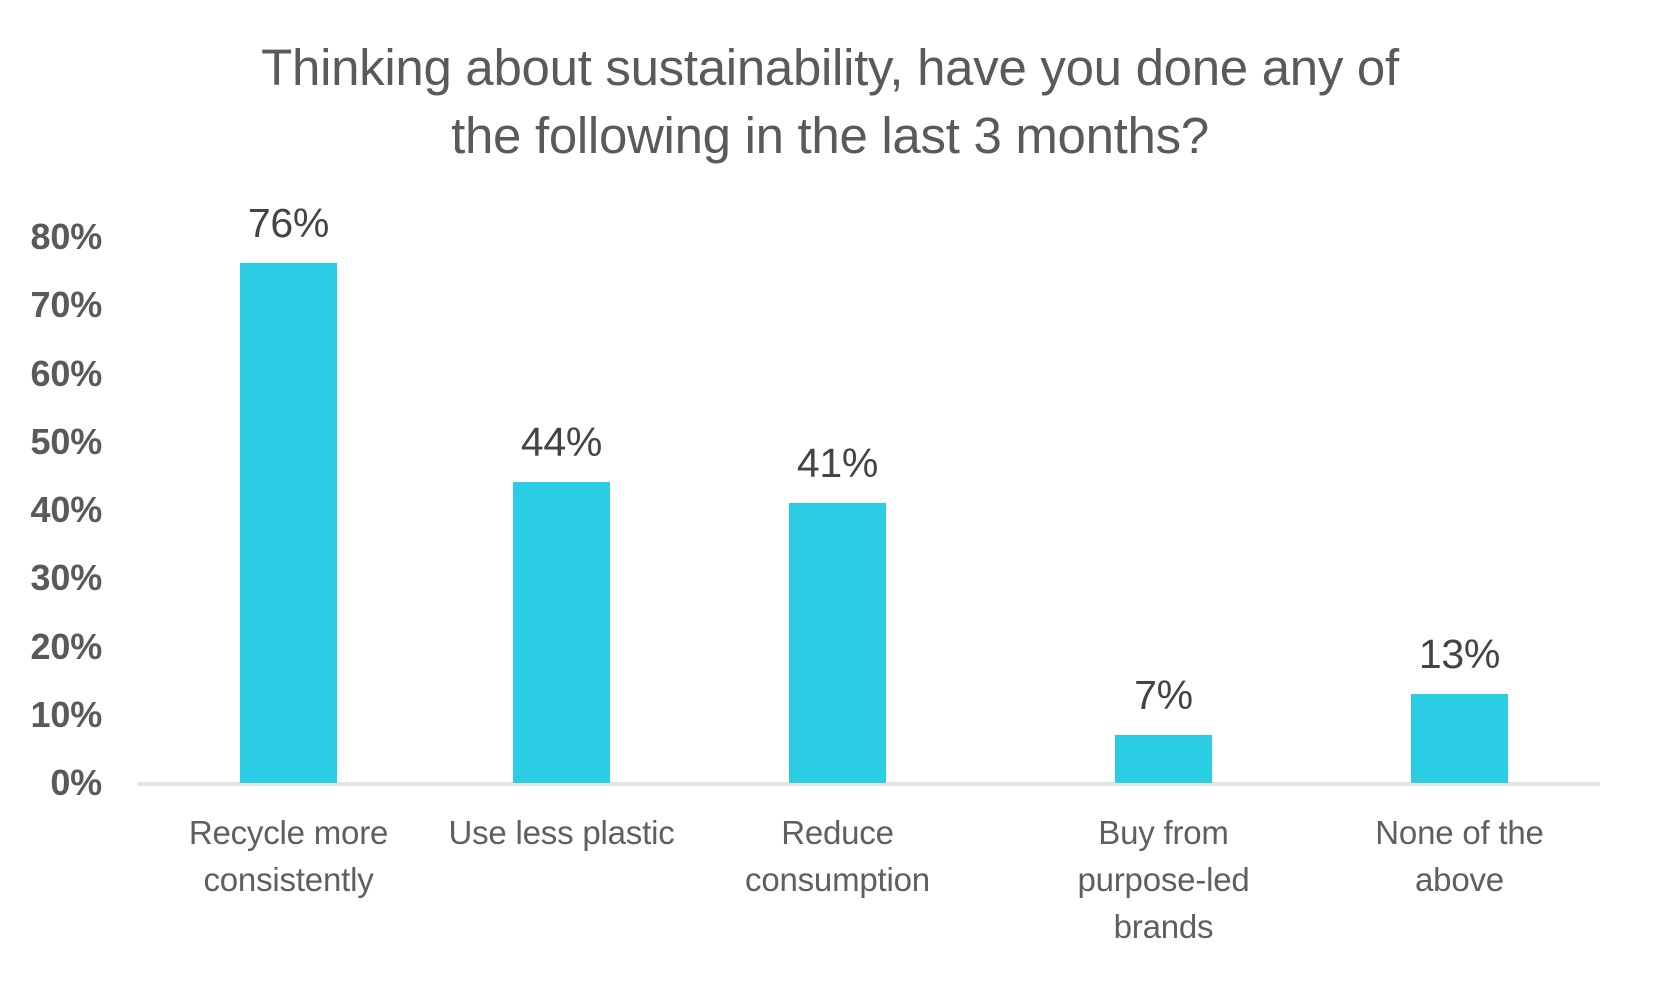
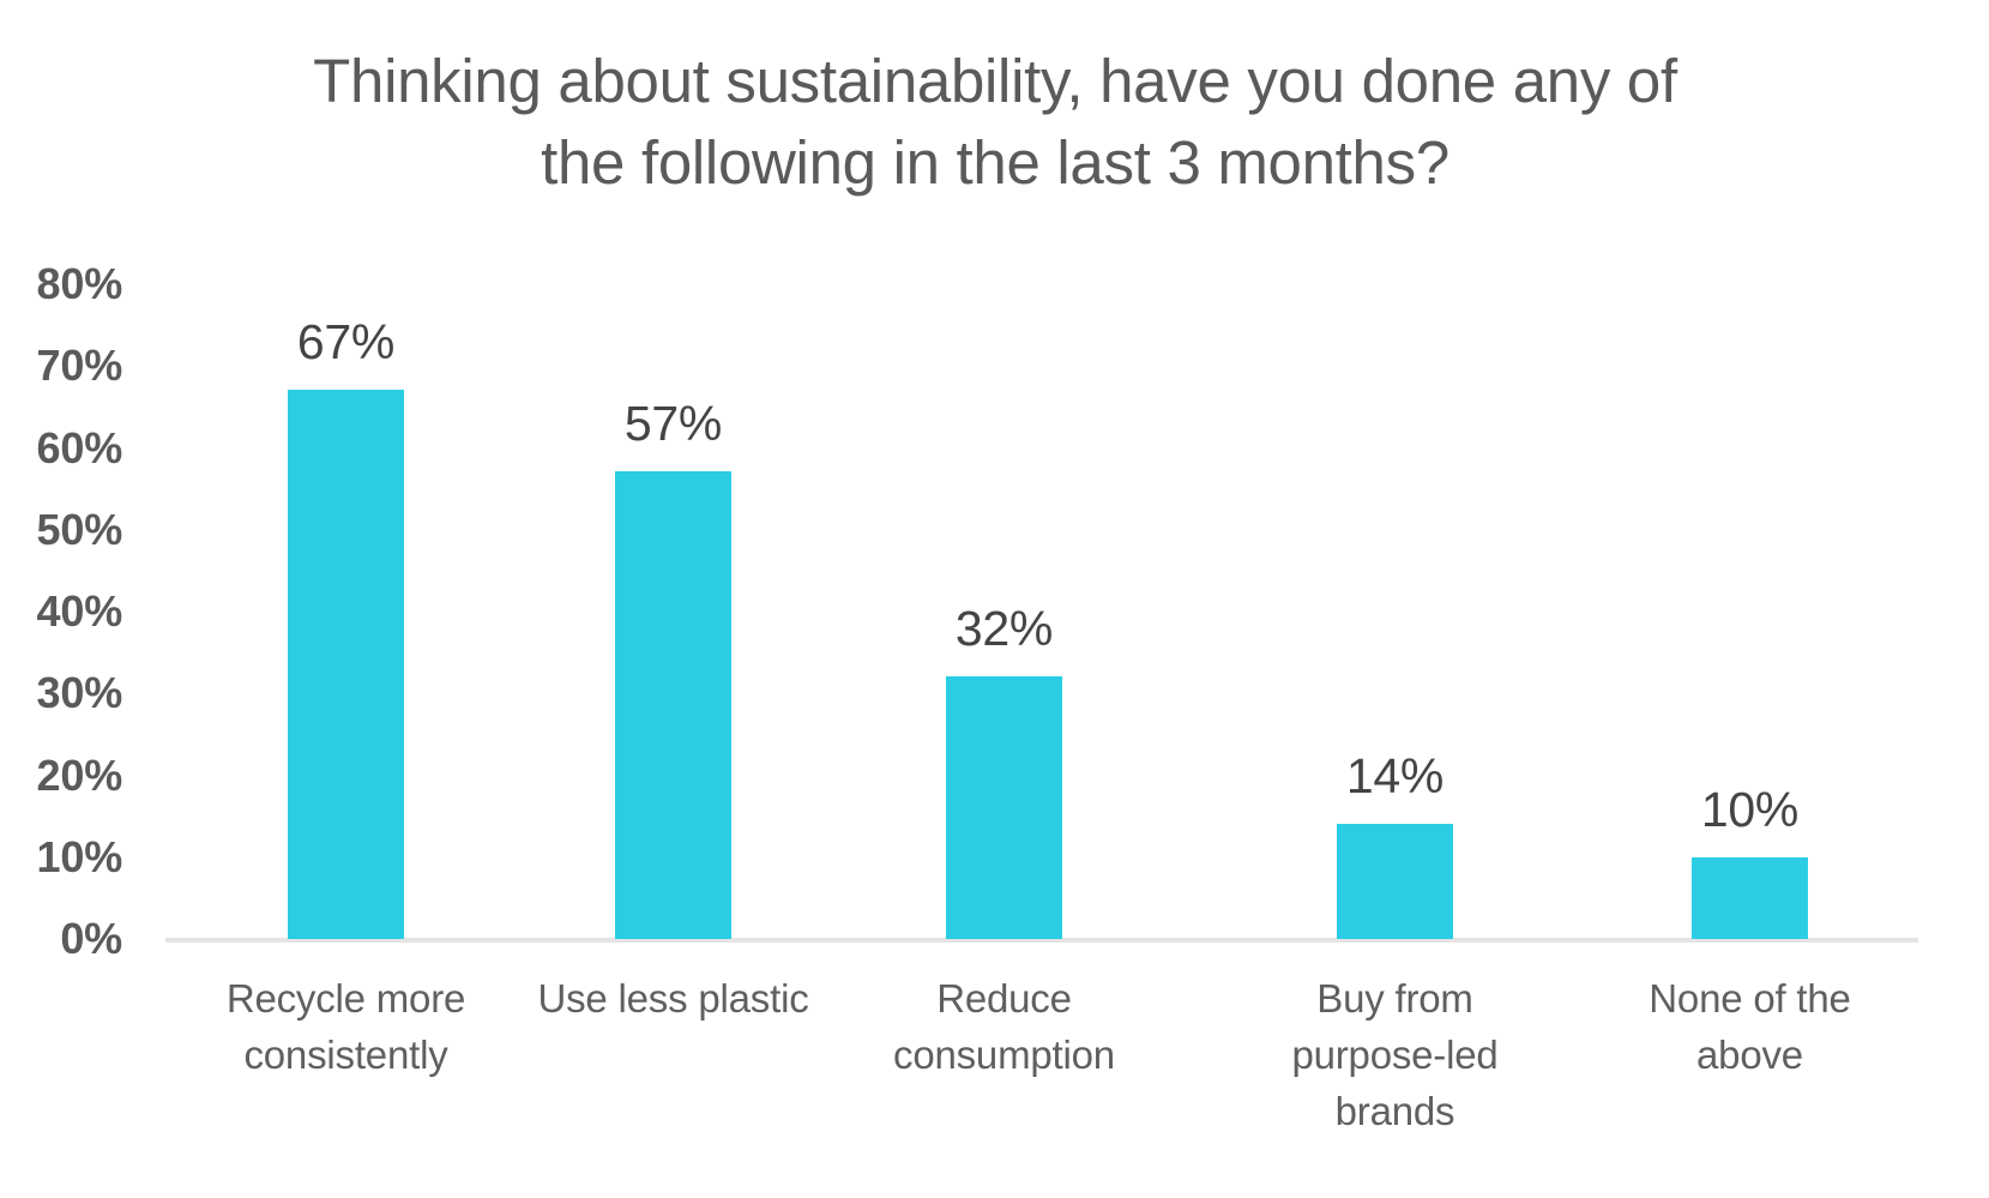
Recycle more consistently: 76% -> 67%
Use less plastic: 44% -> 57%
Reduce consumption: 41% -> 32%
Buy from purpose-led brands: 7% -> 14%
None of the above: 13% -> 10%
